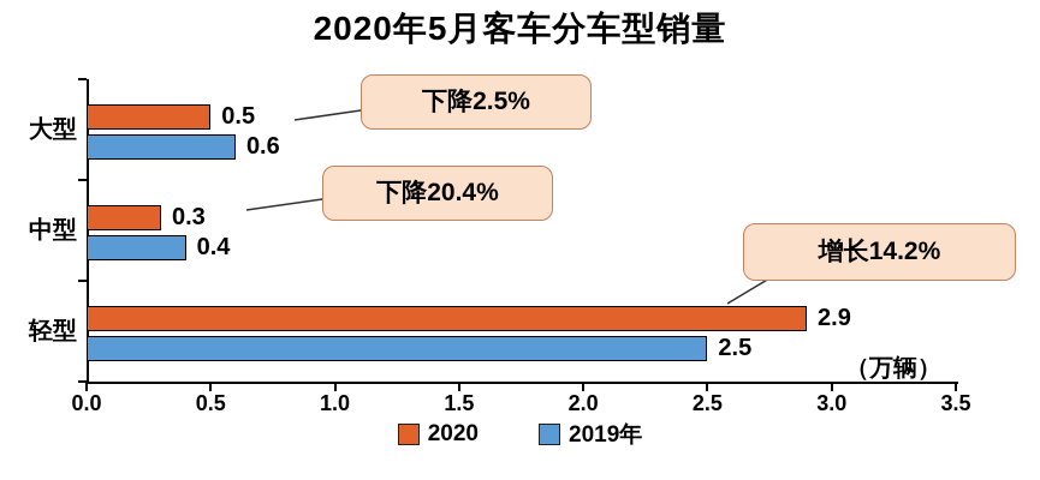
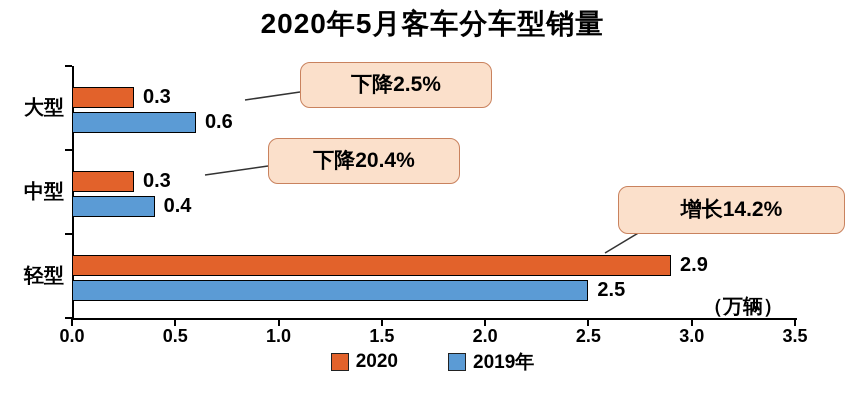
2020/大型: 0.5 -> 0.3
